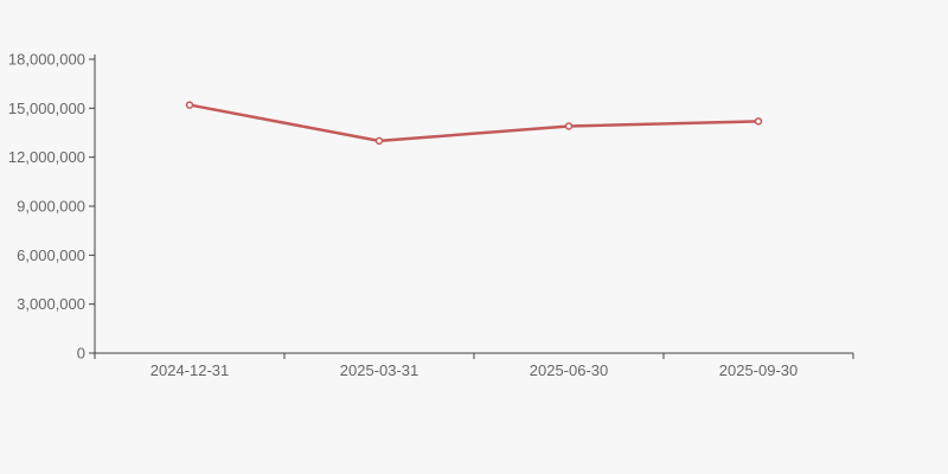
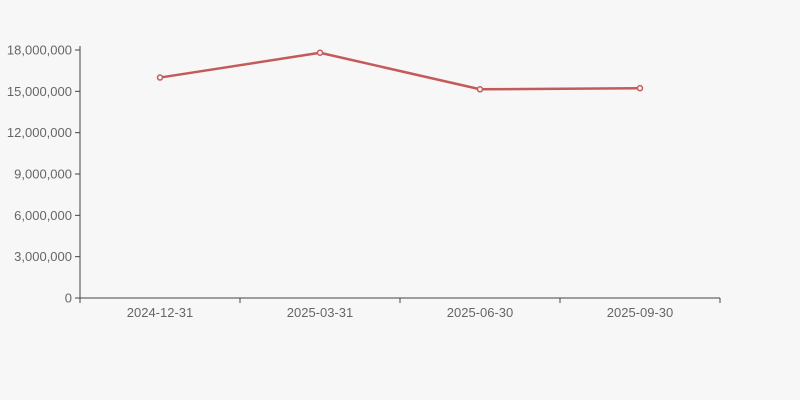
2024-12-31: 15200000 -> 16000000
2025-03-31: 13000000 -> 17800000
2025-06-30: 13900000 -> 15200000
2025-09-30: 14200000 -> 15200000
